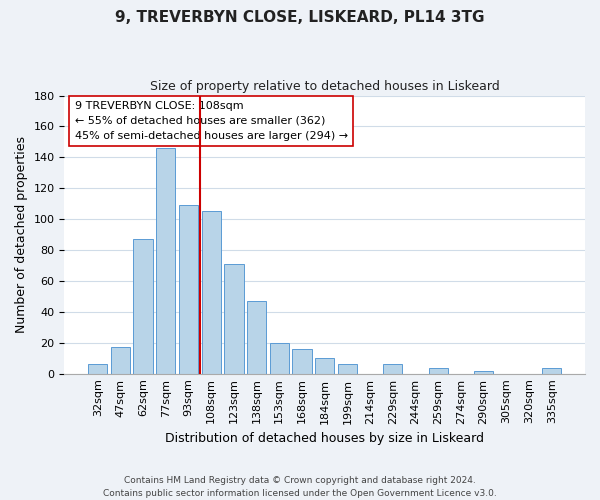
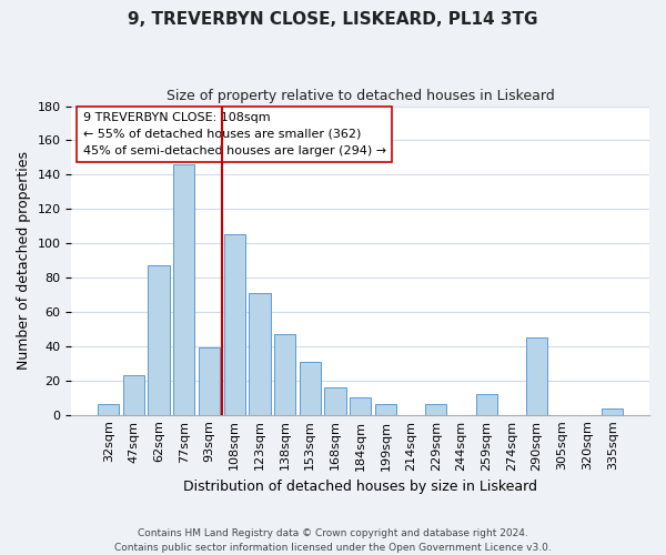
47sqm: 17 -> 23
93sqm: 109 -> 39
153sqm: 20 -> 31
259sqm: 4 -> 12
290sqm: 2 -> 45
